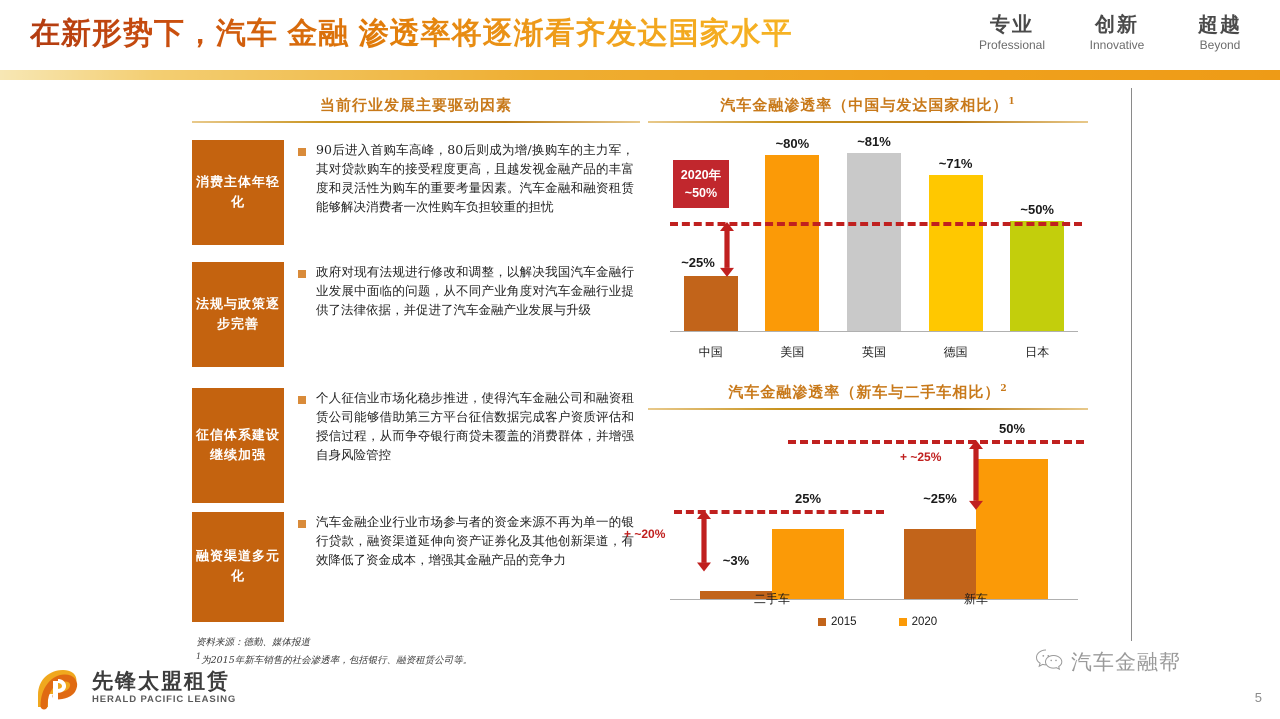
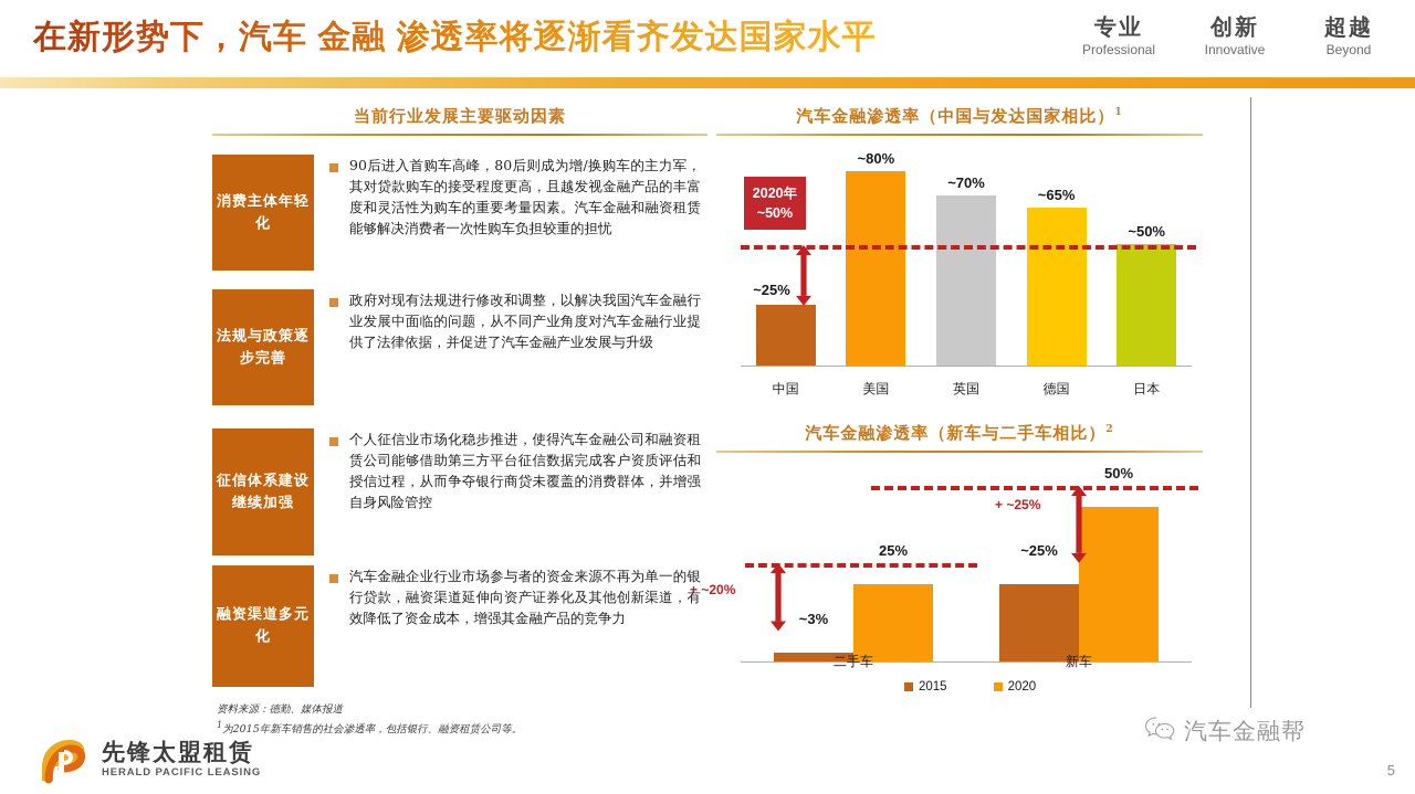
汽车金融渗透率（中国与发达国家相比）/英国: 81 -> 70
汽车金融渗透率（中国与发达国家相比）/德国: 71 -> 65
